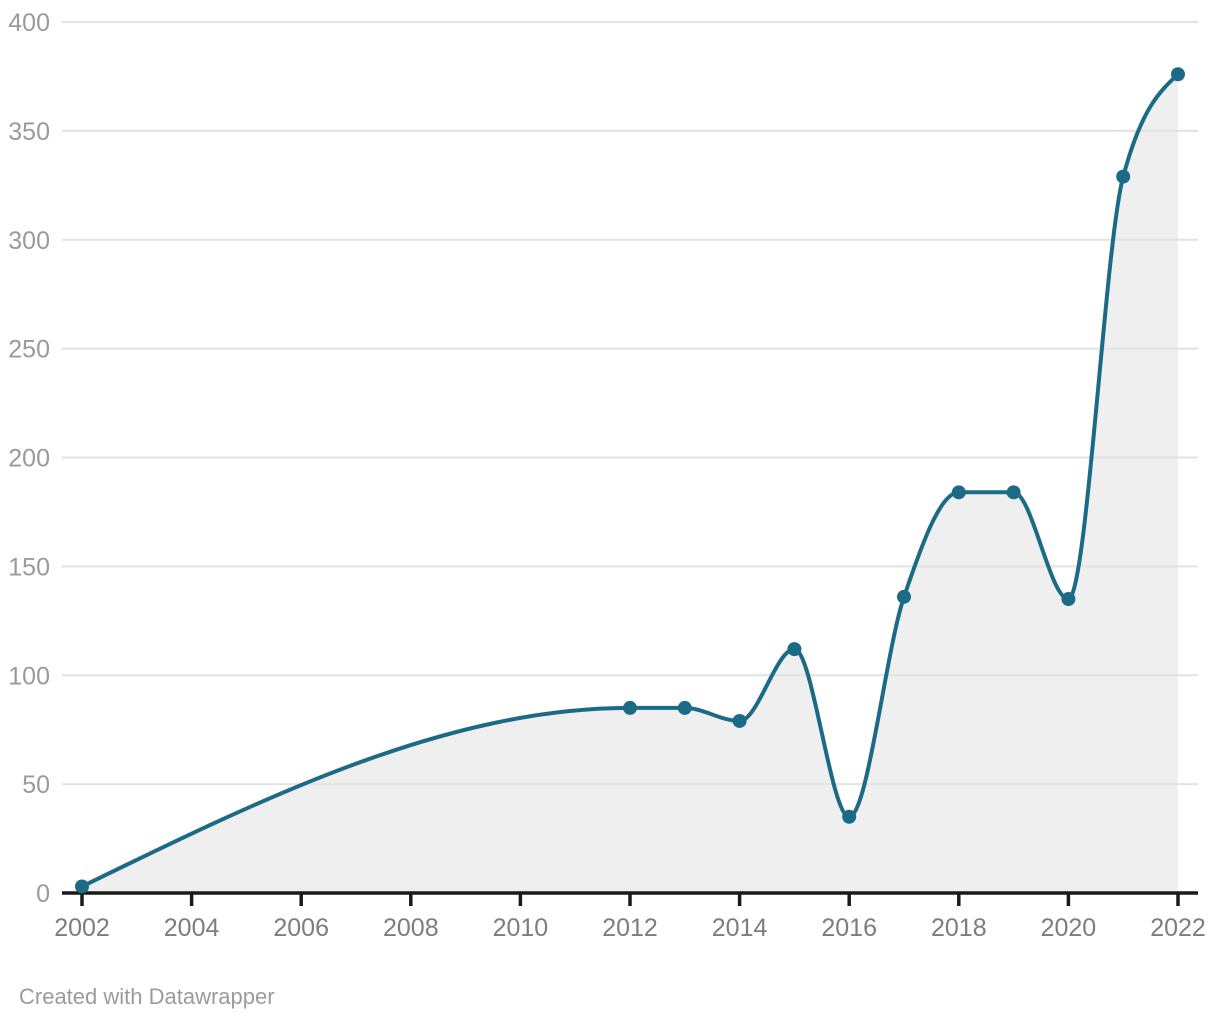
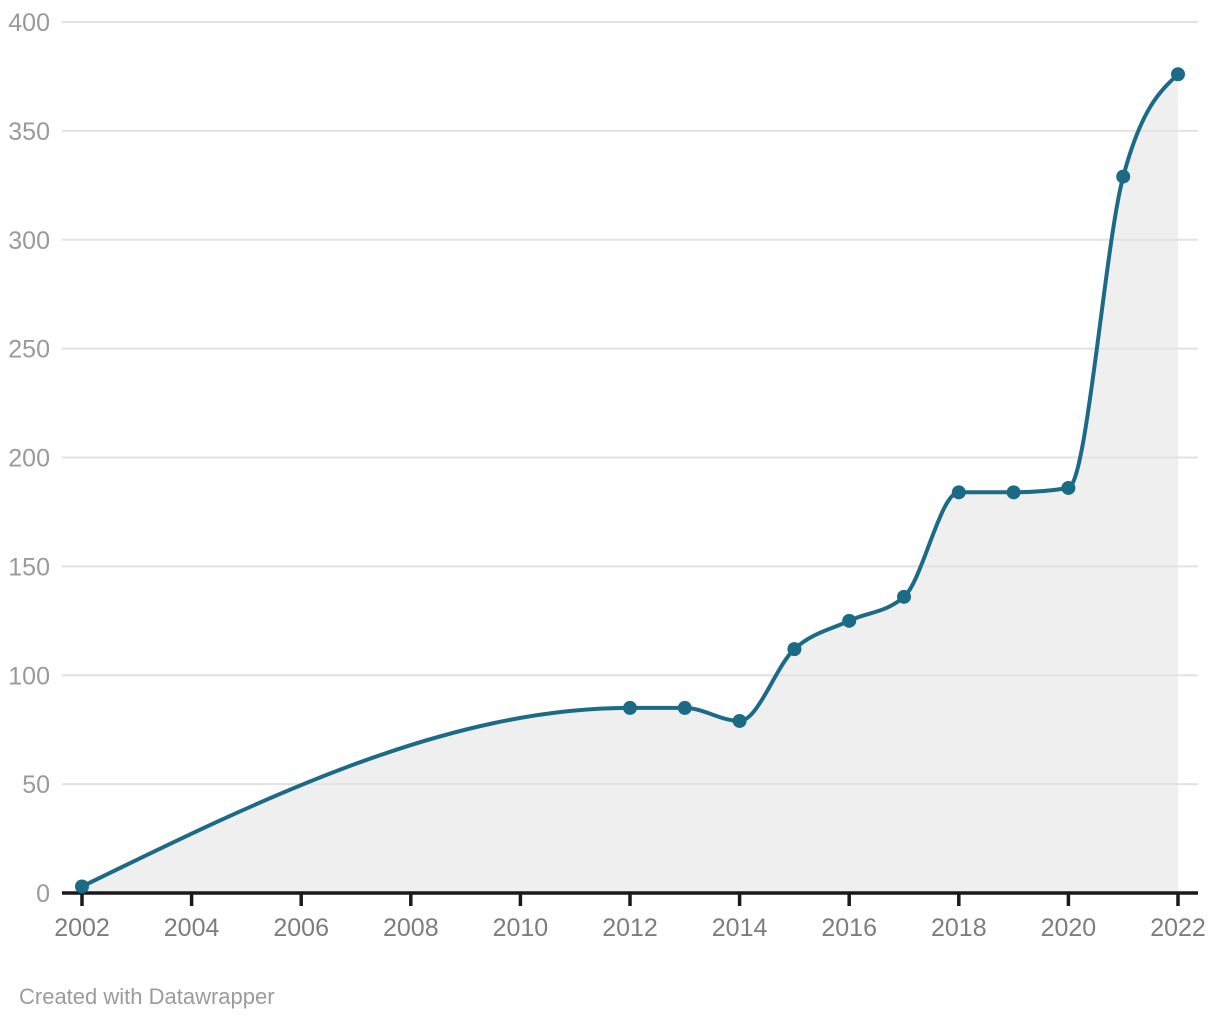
2016: 35 -> 125
2020: 135 -> 186
